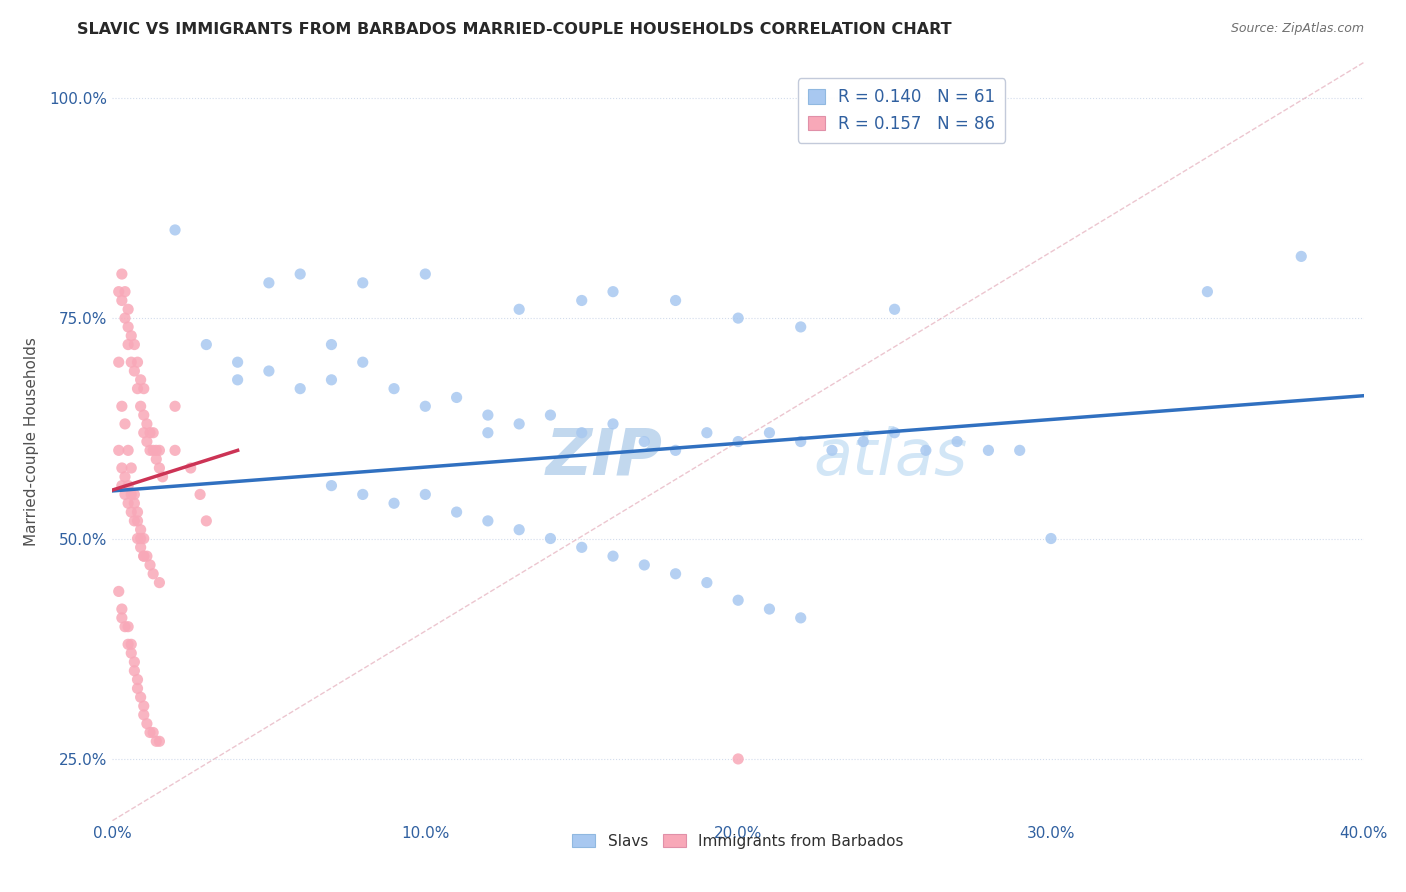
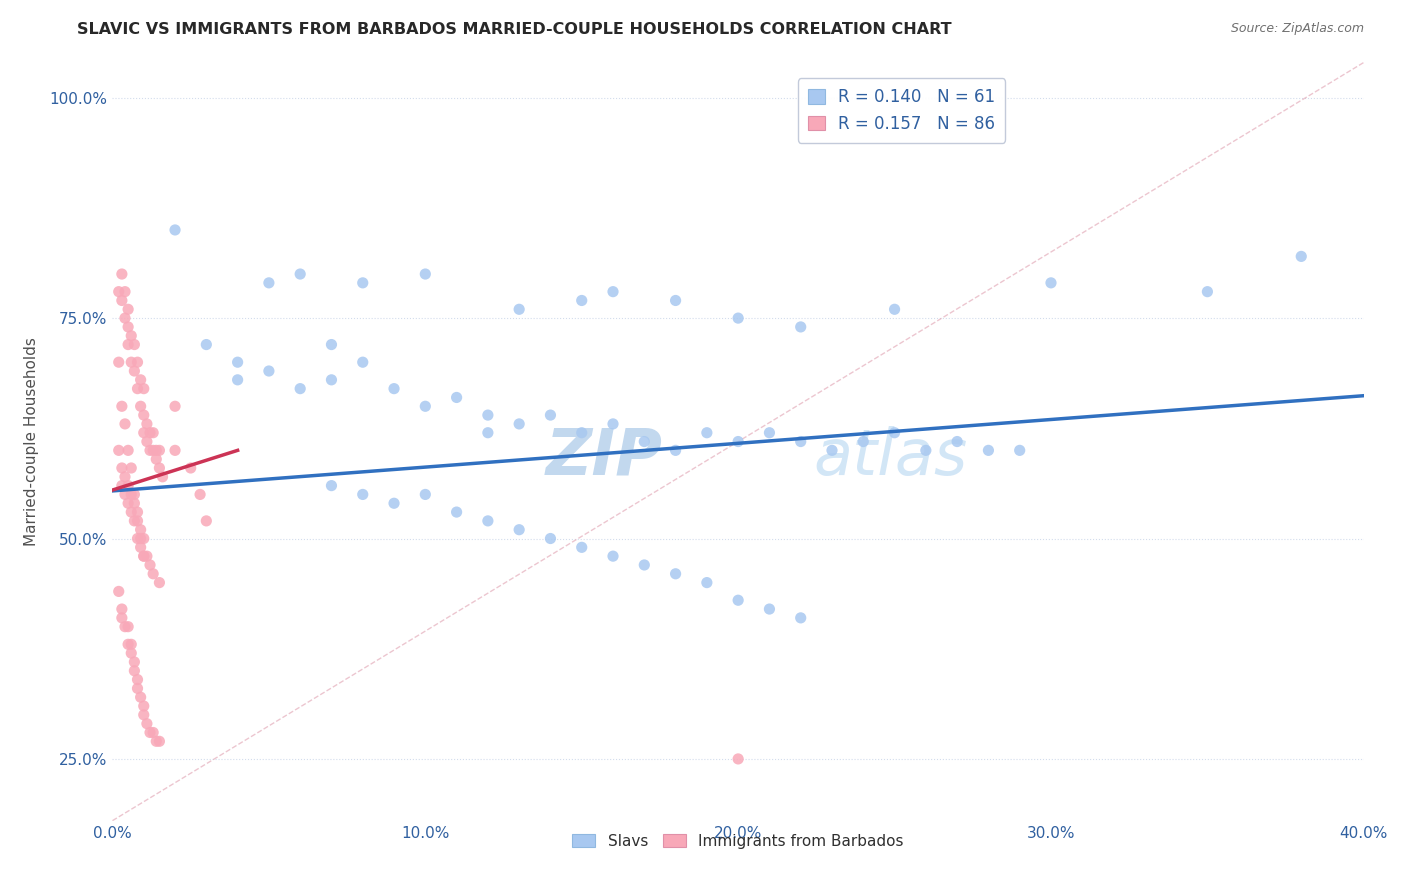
Slavs/30.0%: 50% -> 79%
